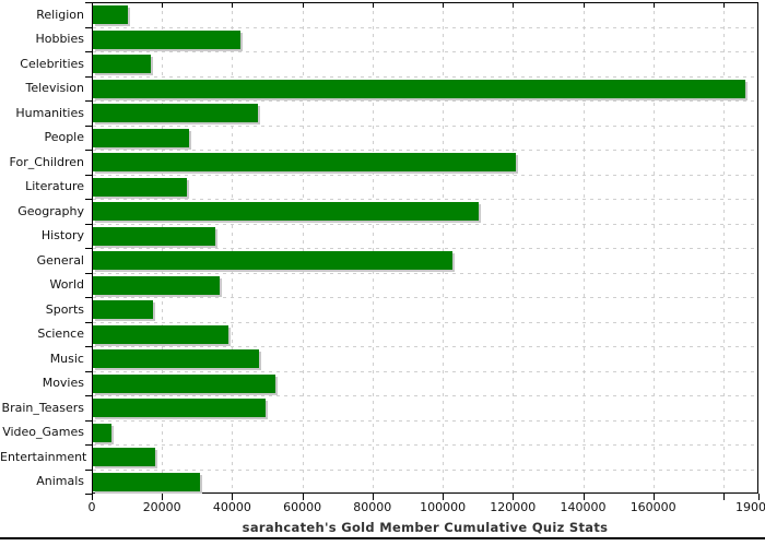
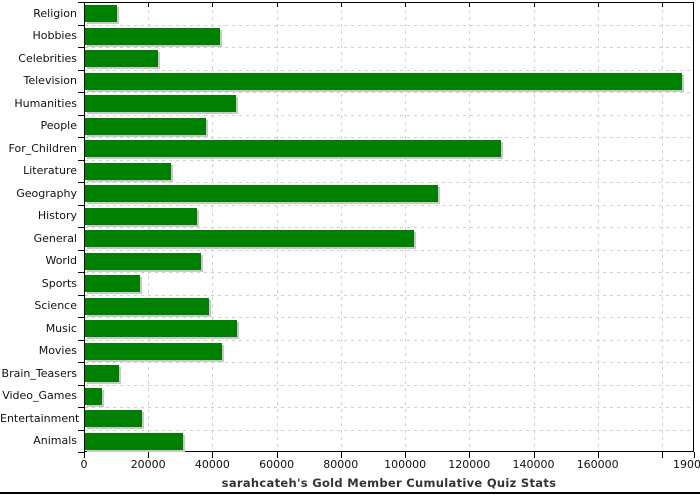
Celebrities: 17000 -> 23000
People: 28000 -> 38000
For_Children: 121000 -> 130000
Movies: 52000 -> 43000
Brain_Teasers: 50000 -> 11000
